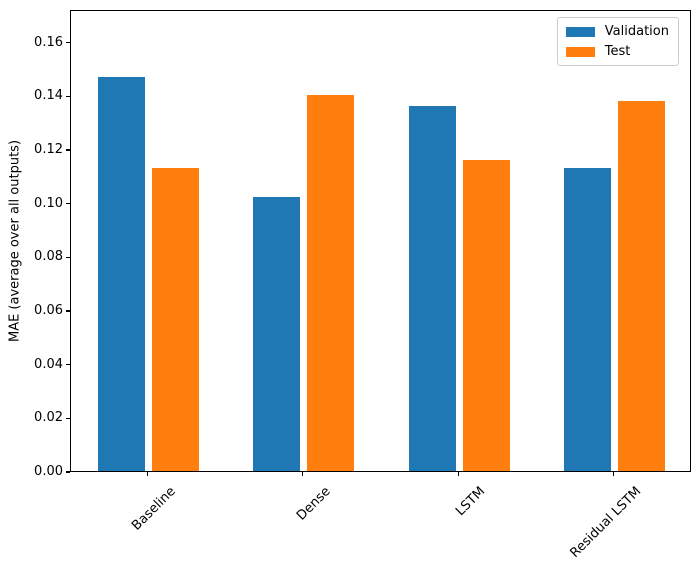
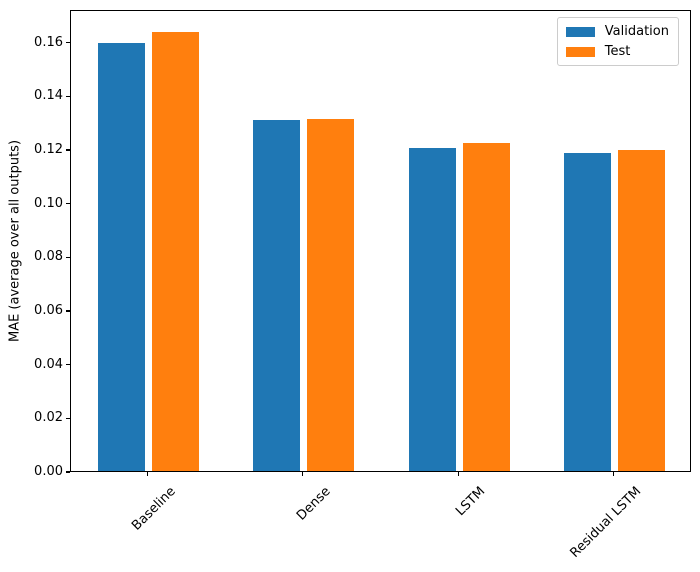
Validation/Baseline: 0.147 -> 0.160
Test/Baseline: 0.113 -> 0.164
Validation/Dense: 0.102 -> 0.131
Test/Dense: 0.140 -> 0.131
Validation/LSTM: 0.136 -> 0.120
Test/LSTM: 0.116 -> 0.122
Validation/Residual LSTM: 0.113 -> 0.118
Test/Residual LSTM: 0.138 -> 0.120
